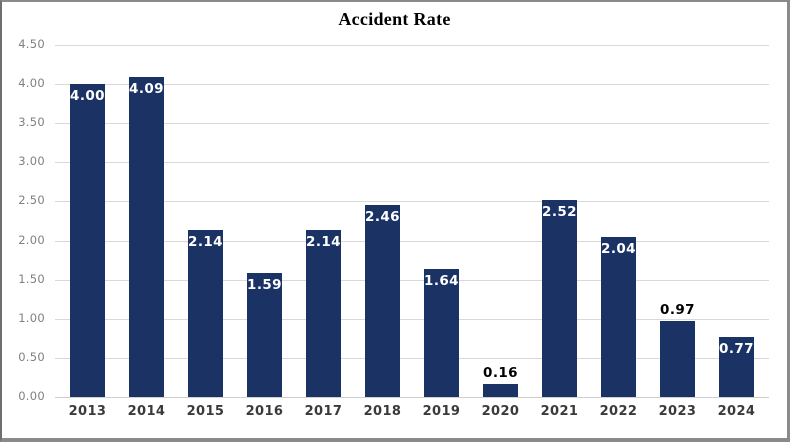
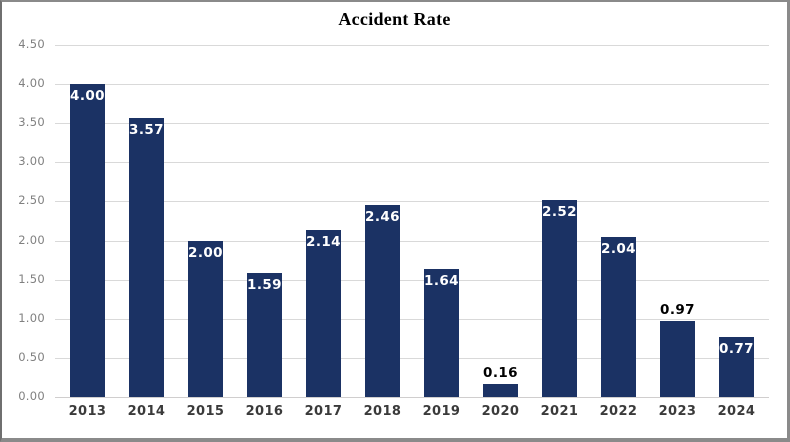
2014: 4.09 -> 3.57
2015: 2.14 -> 2.00
